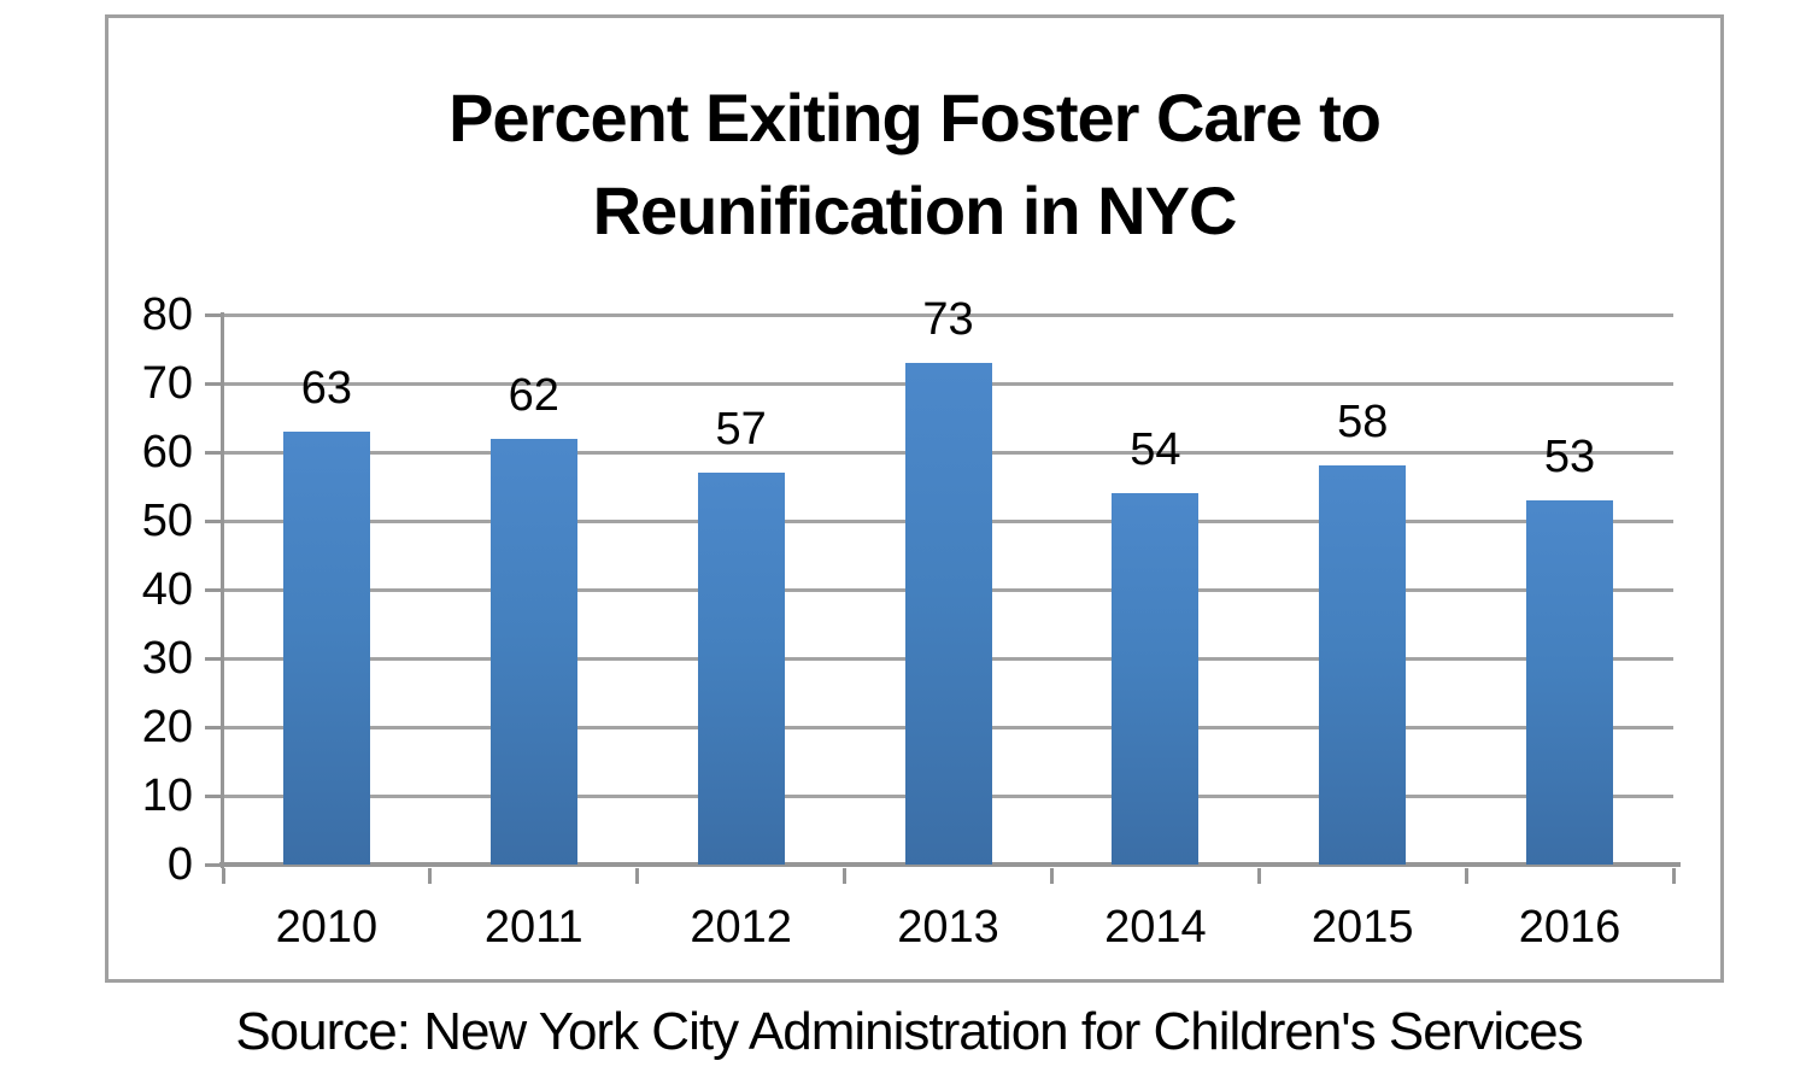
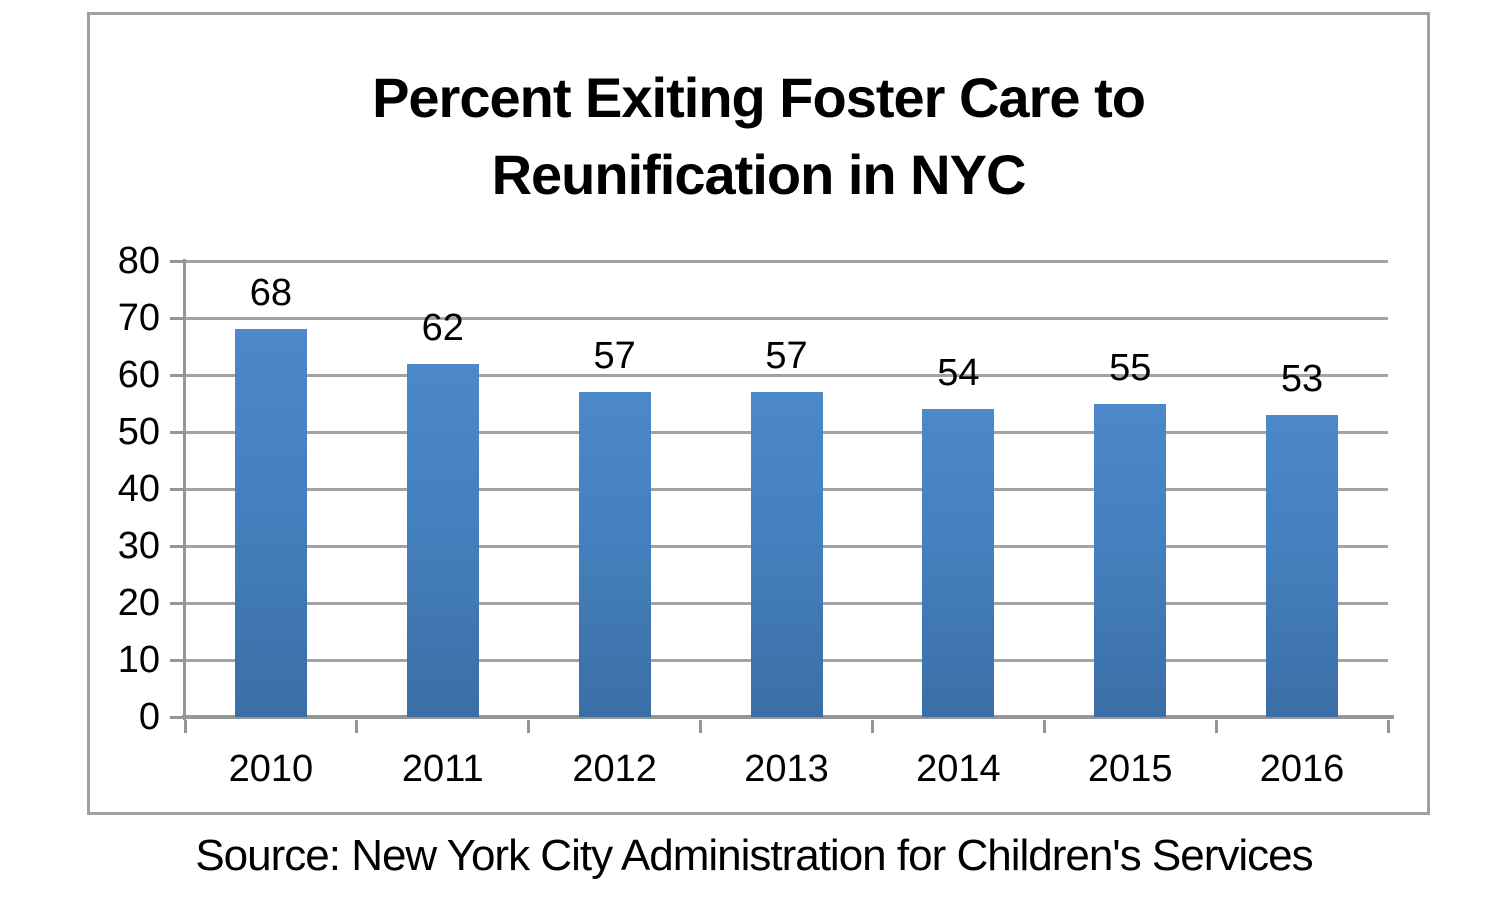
2010: 63 -> 68
2013: 73 -> 57
2015: 58 -> 55
